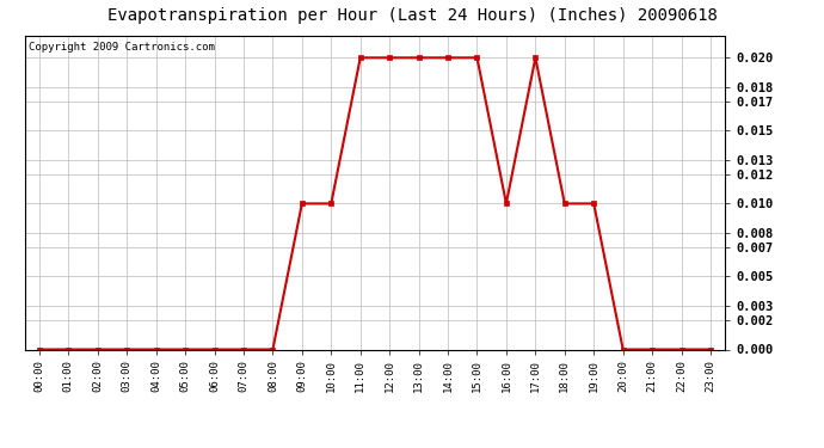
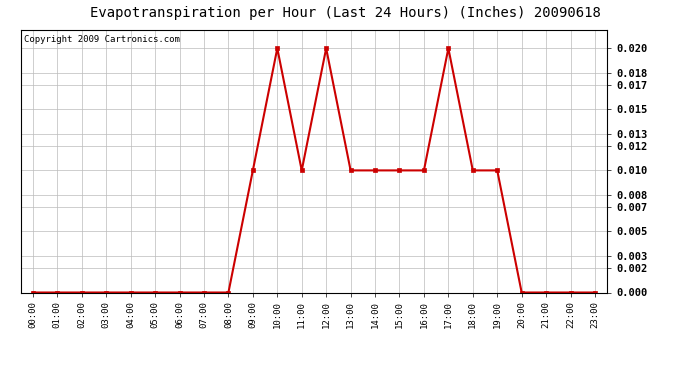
10:00: 0.01 -> 0.02
11:00: 0.02 -> 0.01
13:00: 0.02 -> 0.01
14:00: 0.02 -> 0.01
15:00: 0.02 -> 0.01
